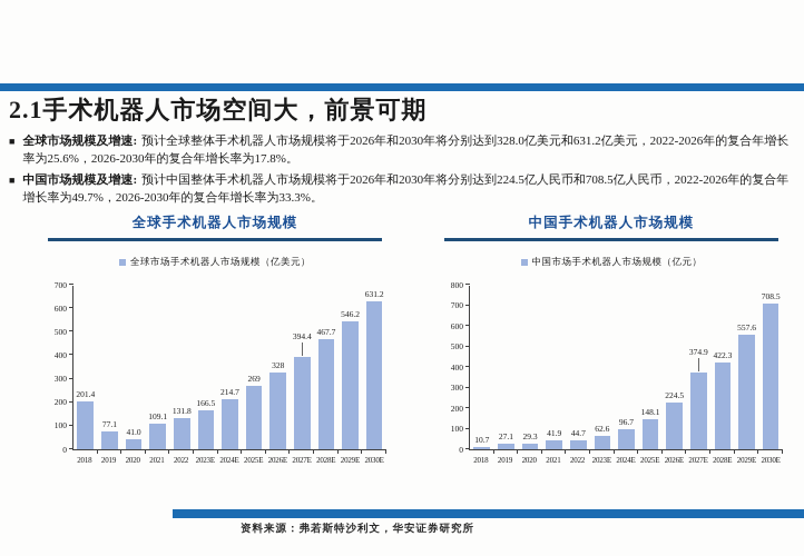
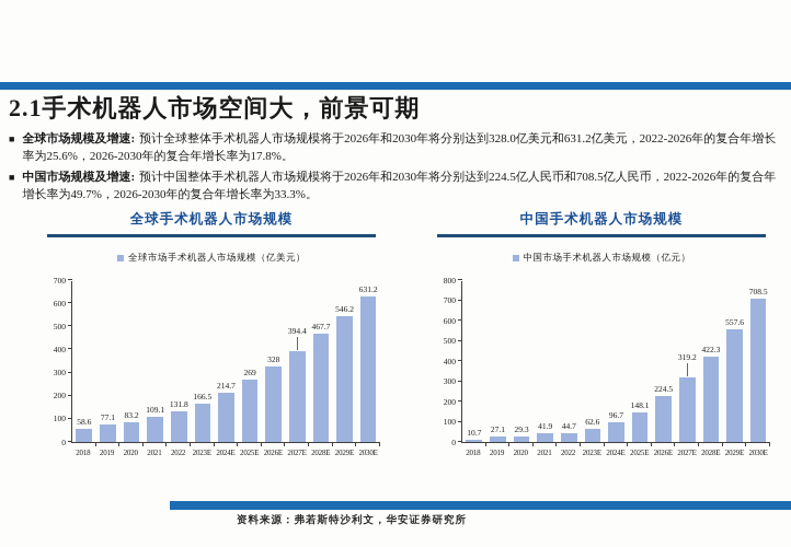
全球手术机器人市场规模/2018: 201.4 -> 58.6
全球手术机器人市场规模/2020: 41.0 -> 83.2
中国手术机器人市场规模/2027E: 374.9 -> 319.2
